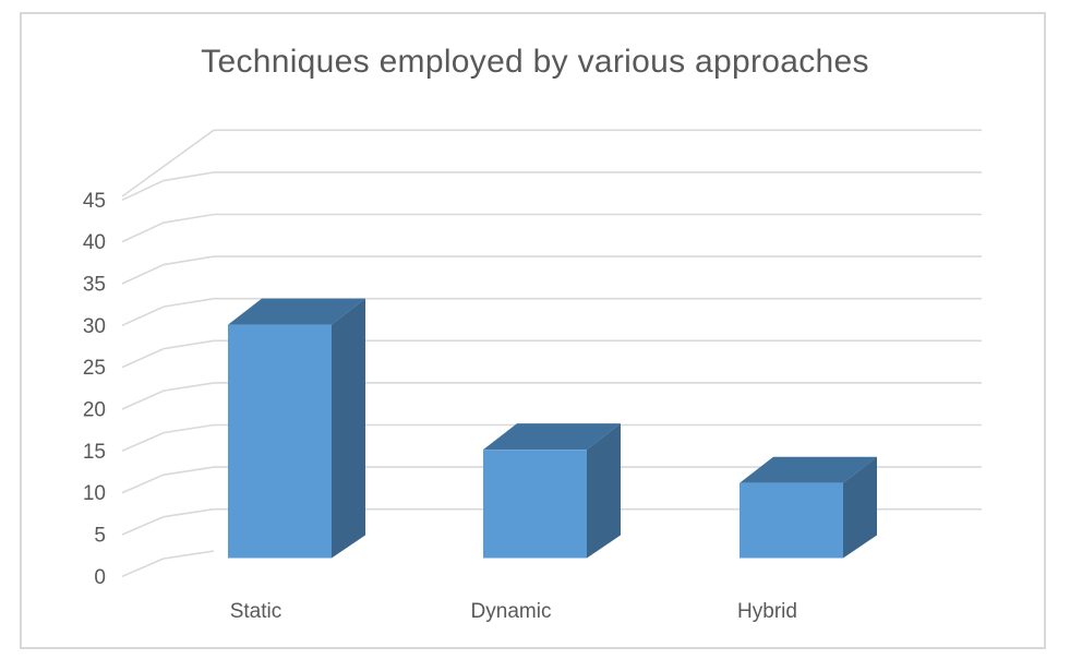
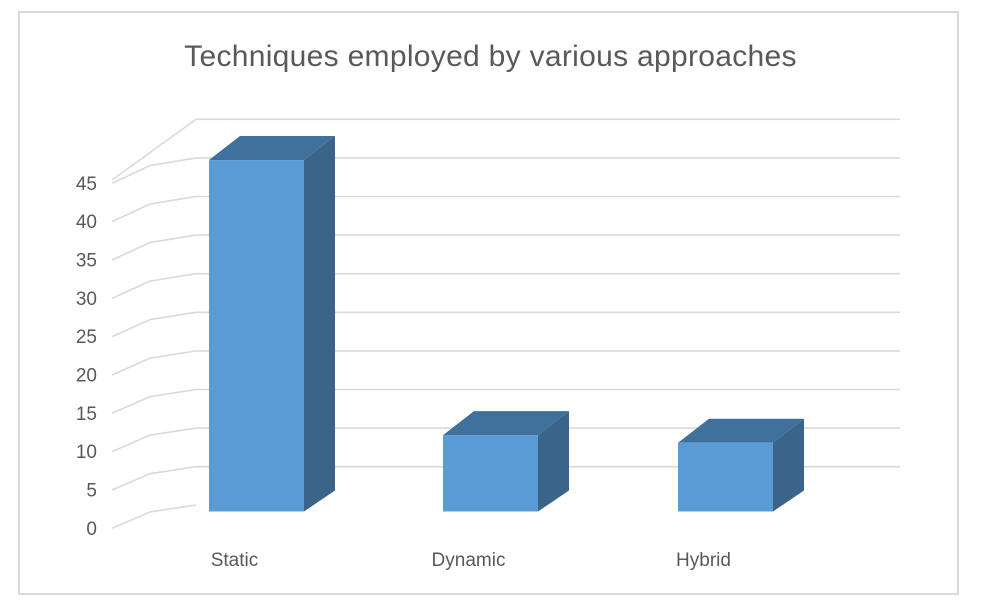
Static: 28 -> 46
Dynamic: 13 -> 10
